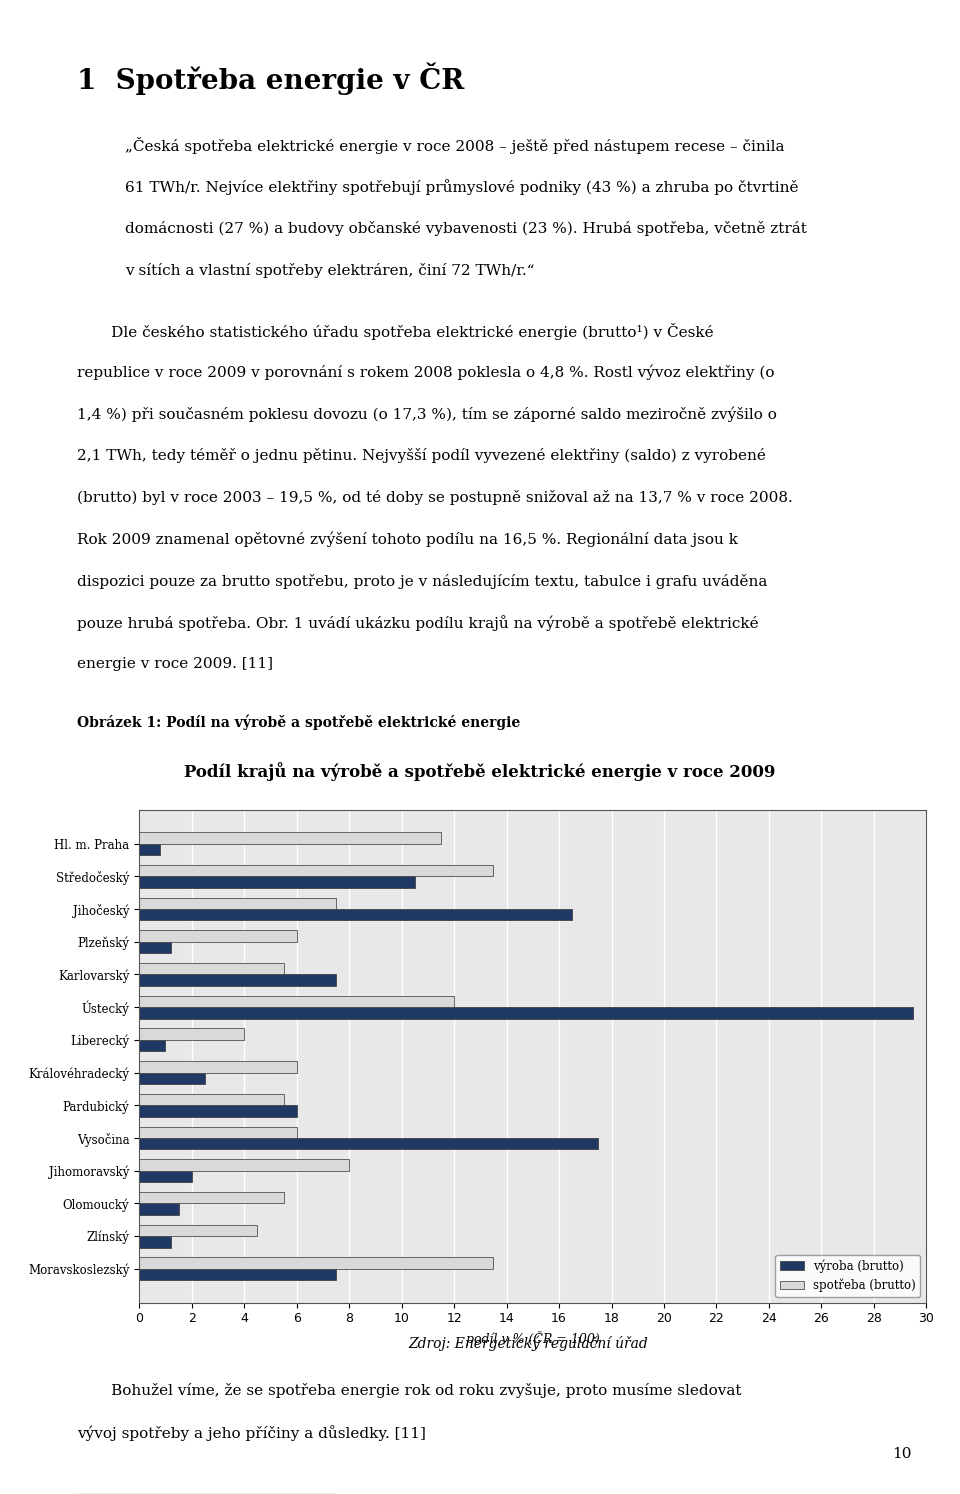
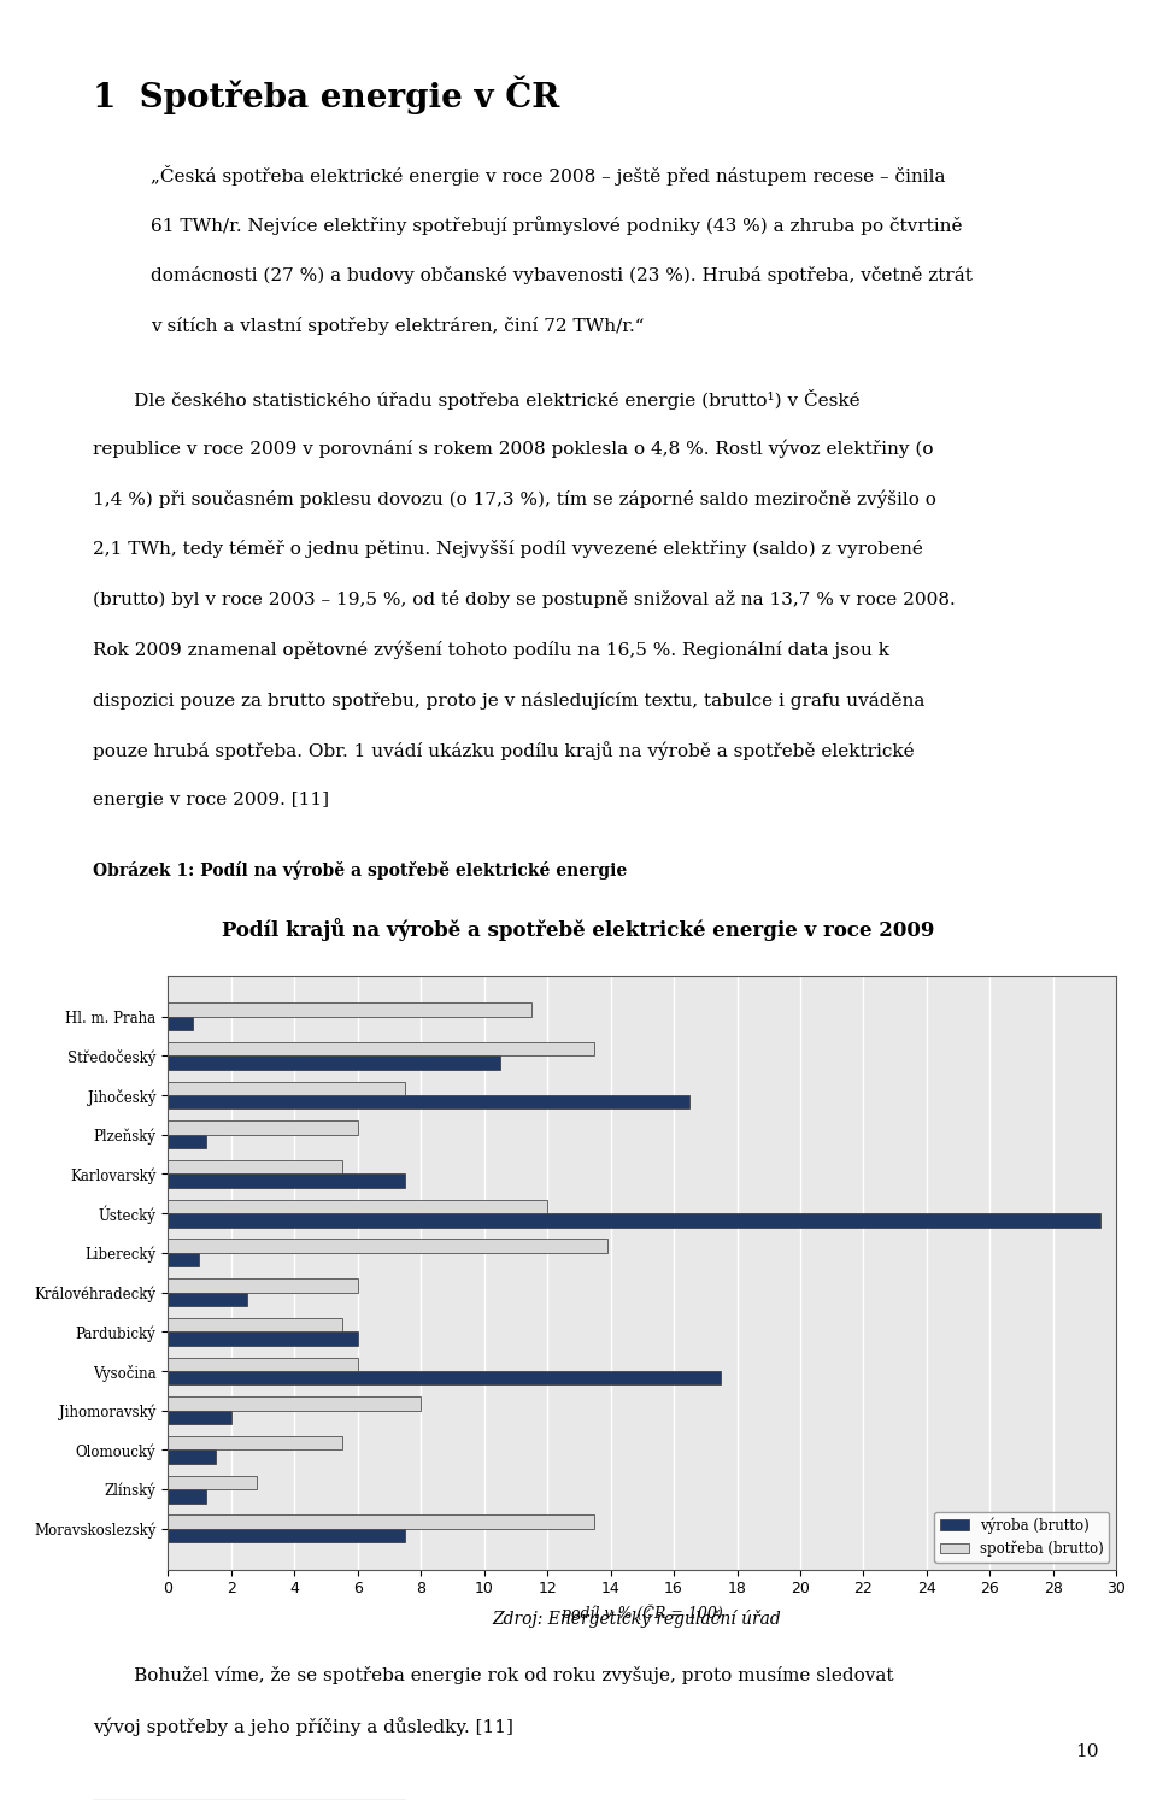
spotřeba (brutto)/Liberecký: 4.0 -> 13.9
spotřeba (brutto)/Zlínský: 4.5 -> 2.8
